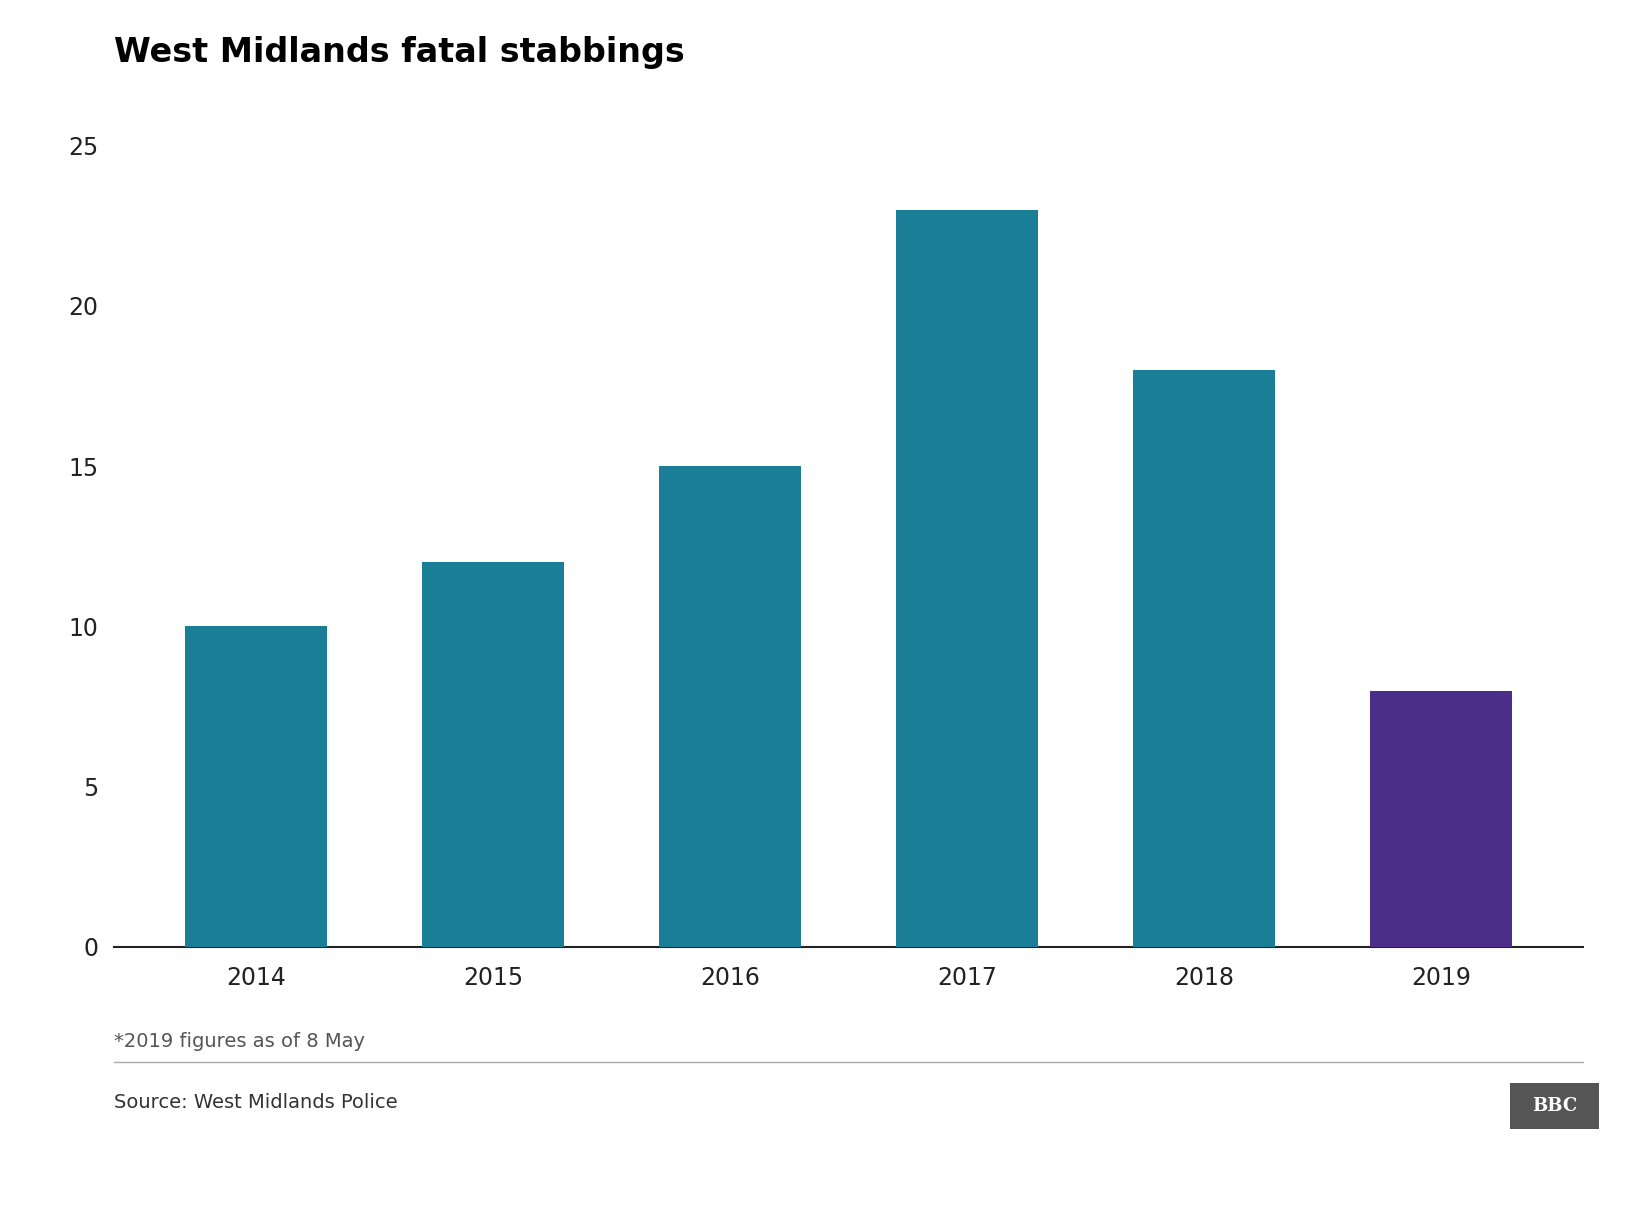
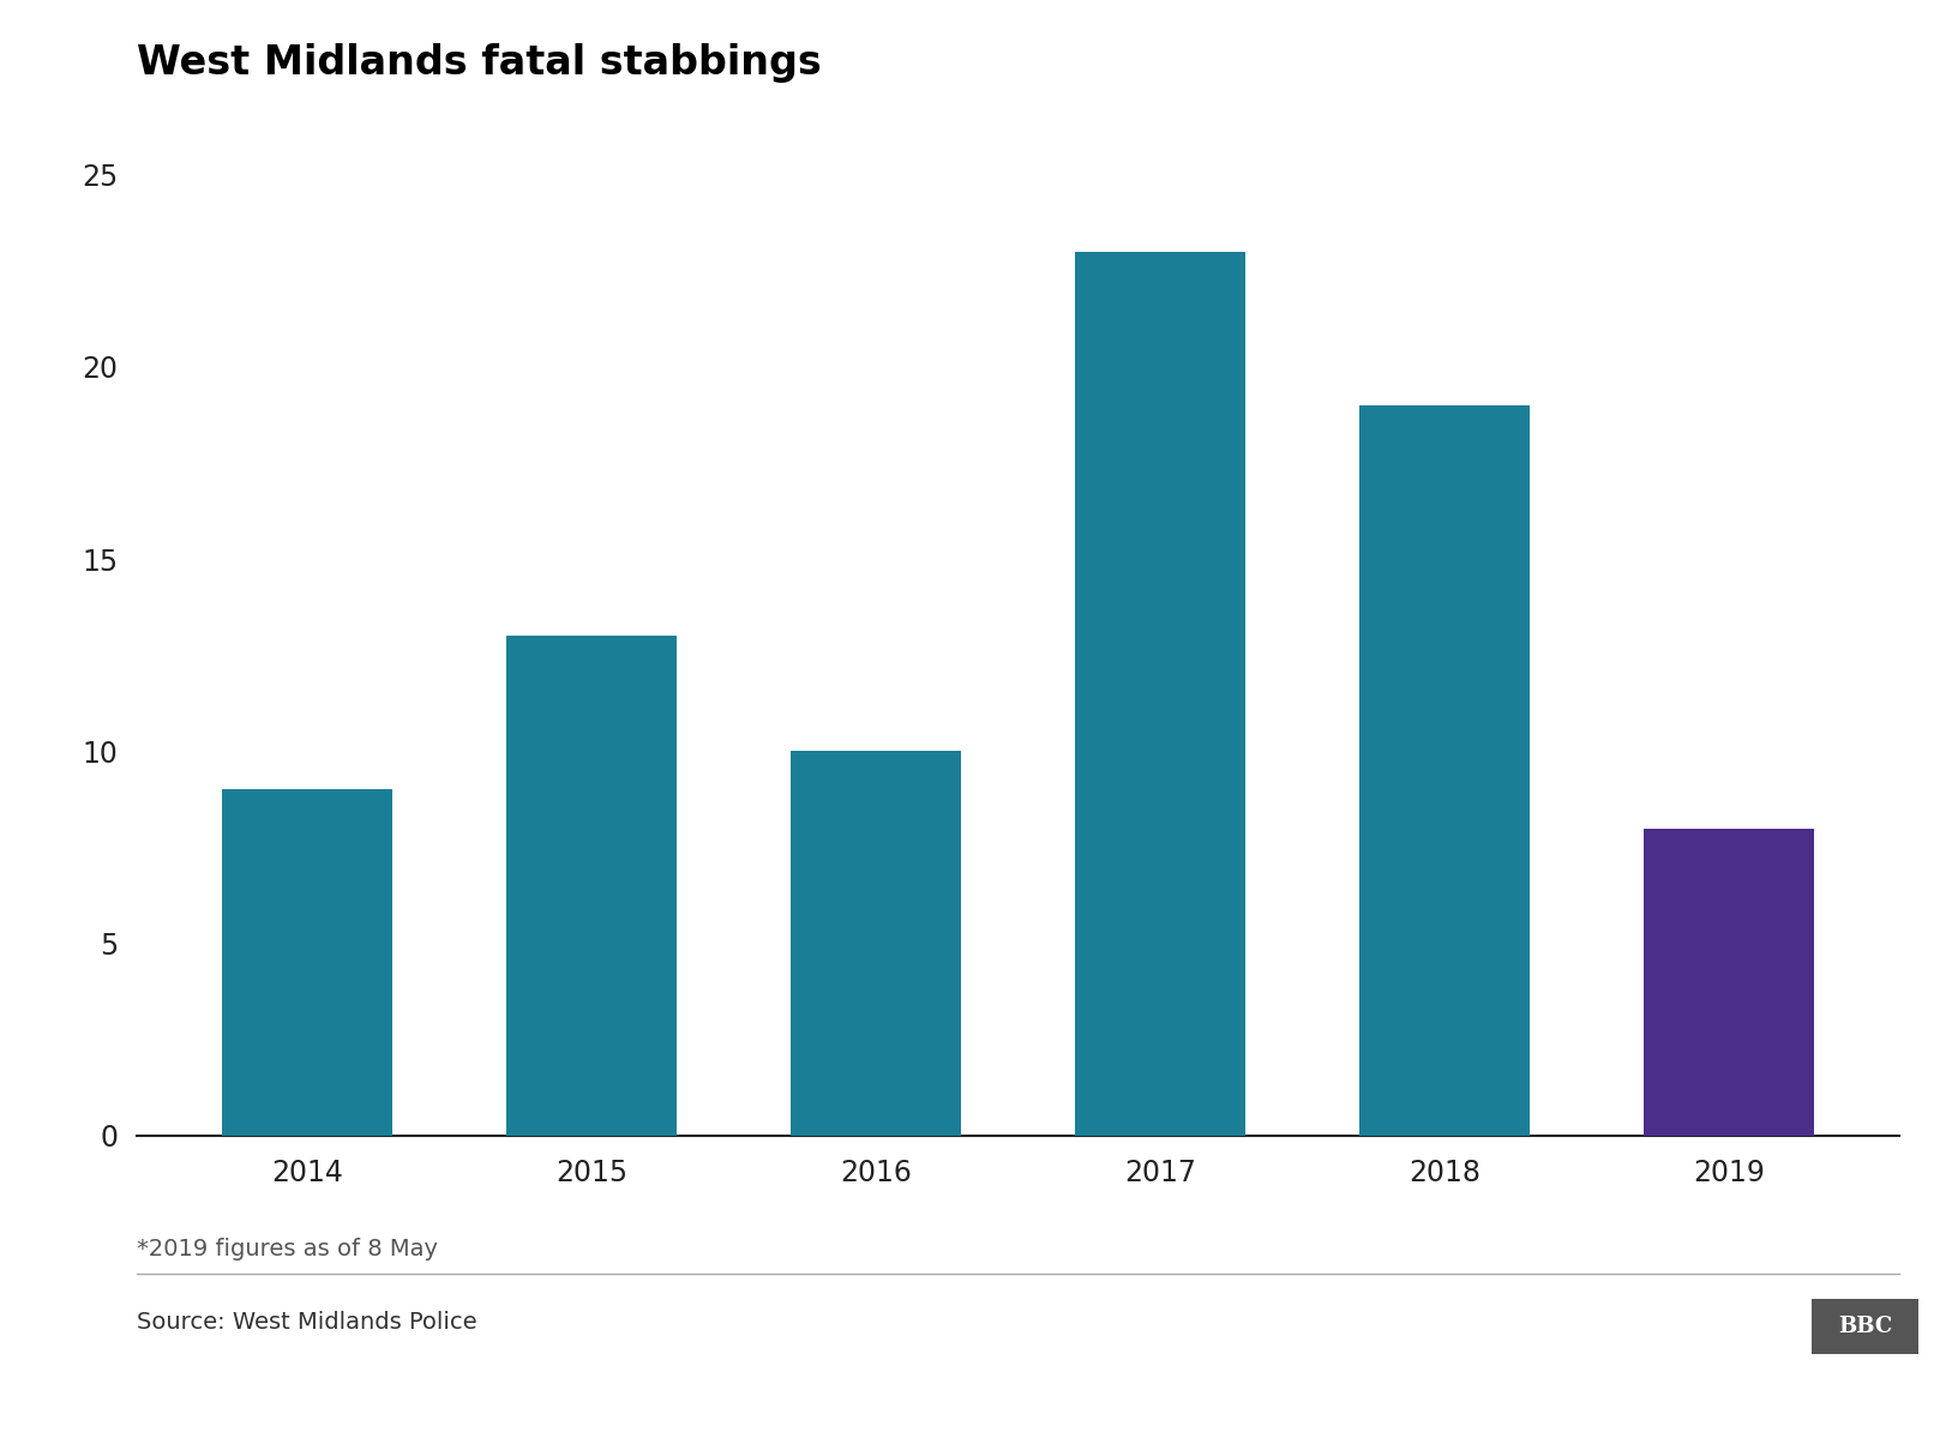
2014: 10 -> 9
2015: 12 -> 13
2016: 15 -> 10
2018: 18 -> 19
